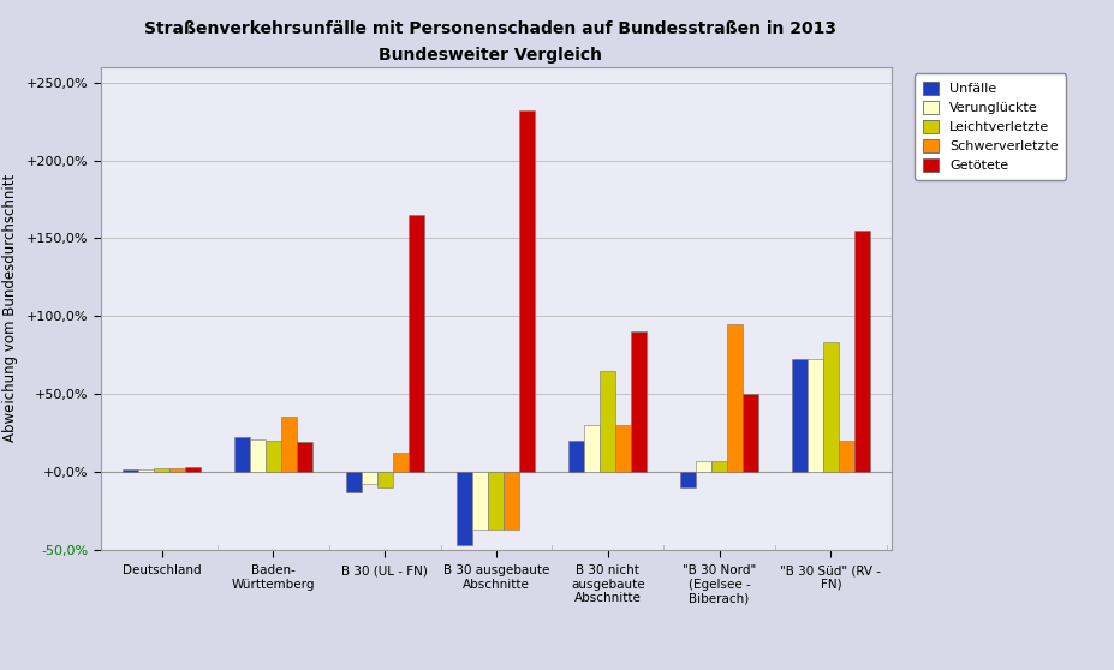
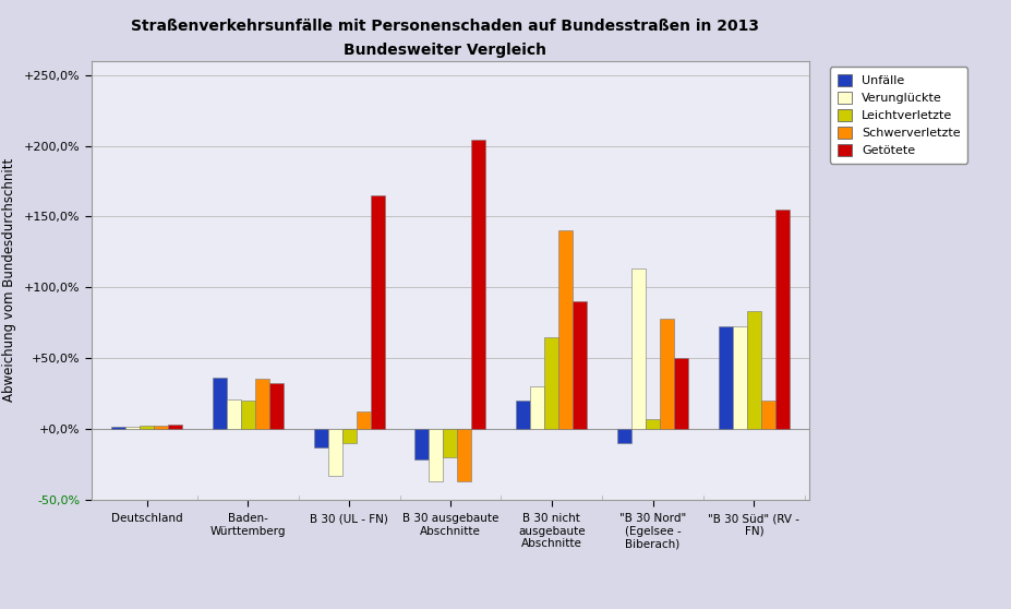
Unfälle/Baden- Württemberg: 22% -> 36%
Getötete/Baden- Württemberg: 19% -> 32%
Verunglückte/B 30 (UL - FN): -8% -> -33%
Unfälle/B 30 ausgebaute Abschnitte: -47% -> -22%
Leichtverletzte/B 30 ausgebaute Abschnitte: -37% -> -20%
Getötete/B 30 ausgebaute Abschnitte: 232% -> 204%
Schwerverletzte/B 30 nicht ausgebaute Abschnitte: 30% -> 140%
Verunglückte/"B 30 Nord" (Egelsee - Biberach): 7% -> 113%
Schwerverletzte/"B 30 Nord" (Egelsee - Biberach): 95% -> 78%
